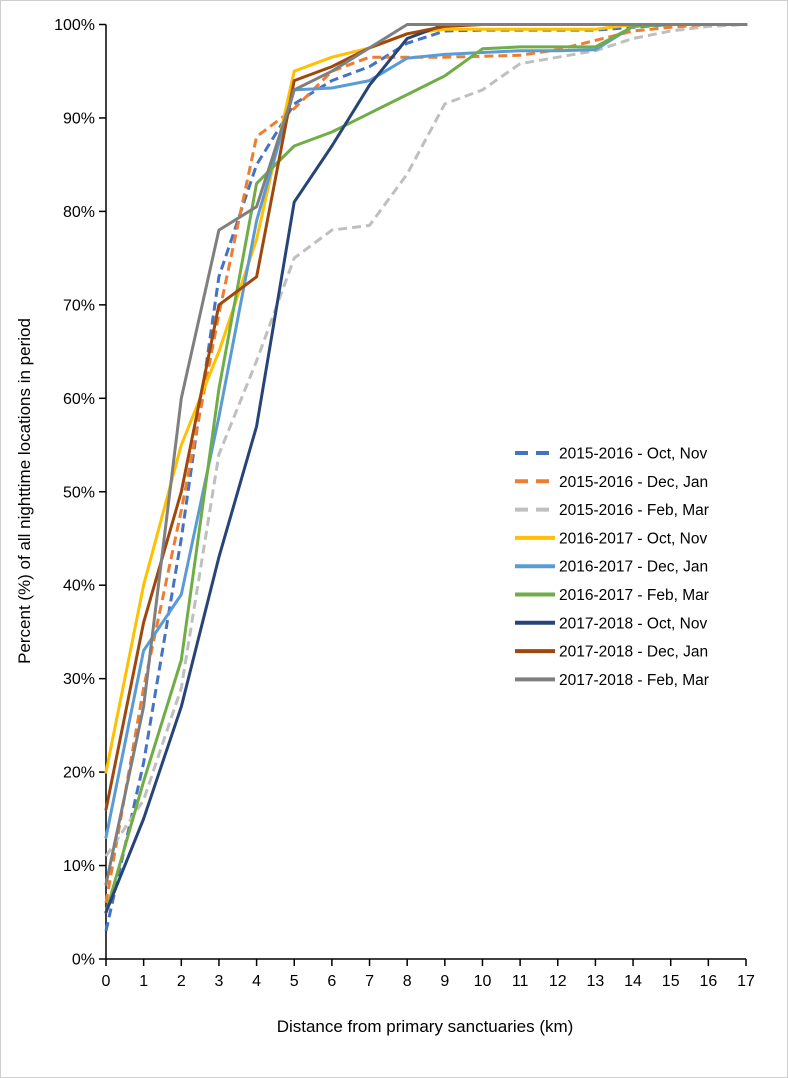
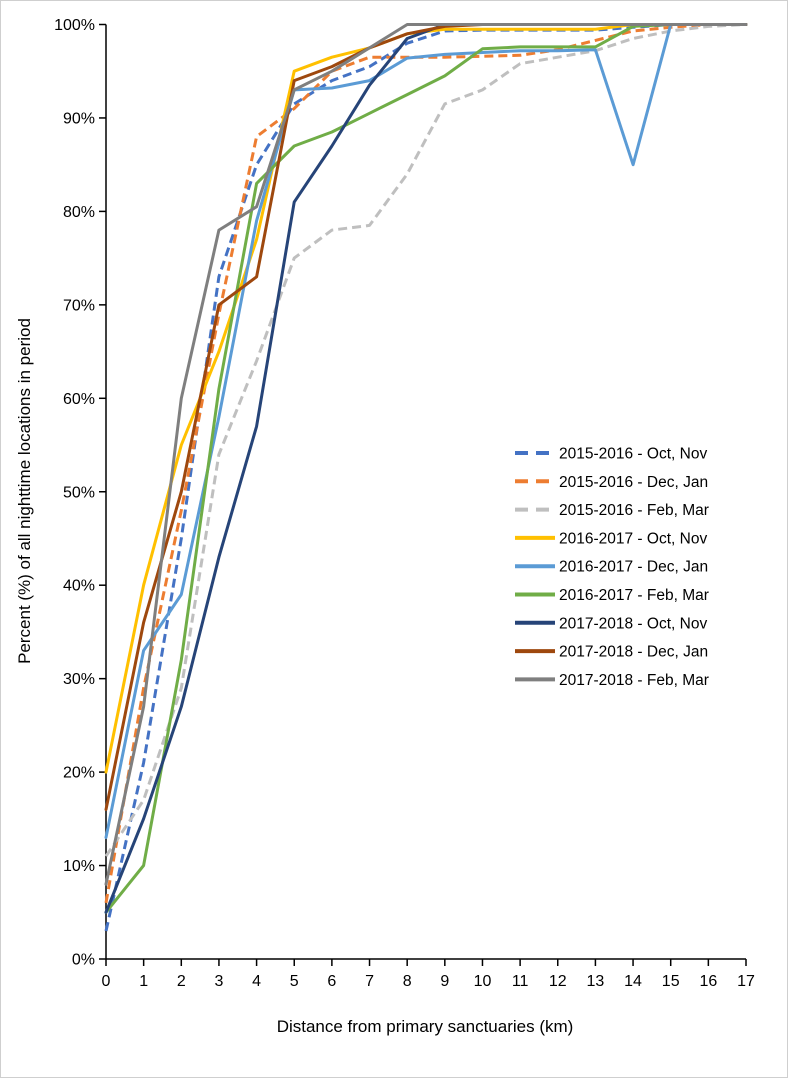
2016-2017 - Feb, Mar/1: 19% -> 10%
2016-2017 - Dec, Jan/14: 100% -> 85%
